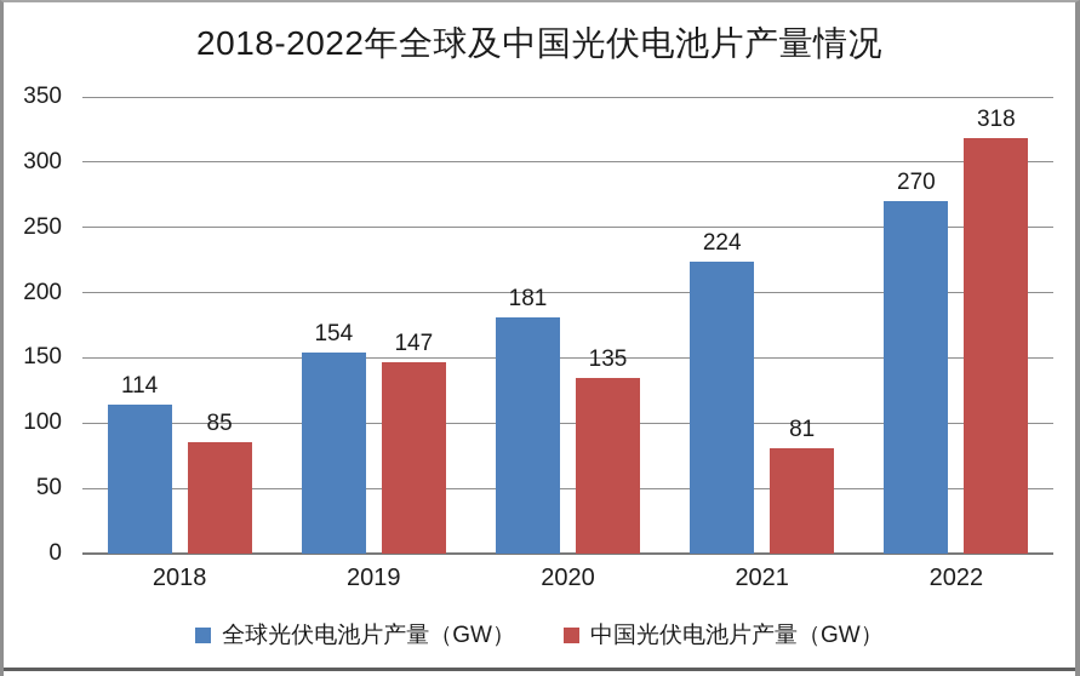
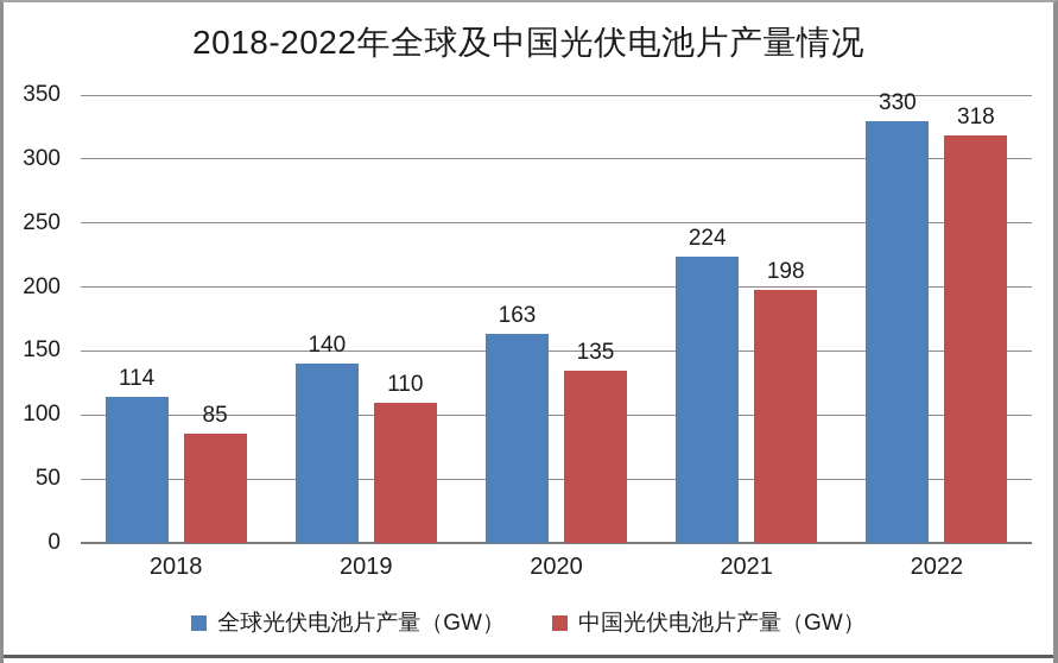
全球光伏电池片产量（GW）/2019: 154 -> 140
中国光伏电池片产量（GW）/2019: 147 -> 110
全球光伏电池片产量（GW）/2020: 181 -> 163
中国光伏电池片产量（GW）/2021: 81 -> 198
全球光伏电池片产量（GW）/2022: 270 -> 330
